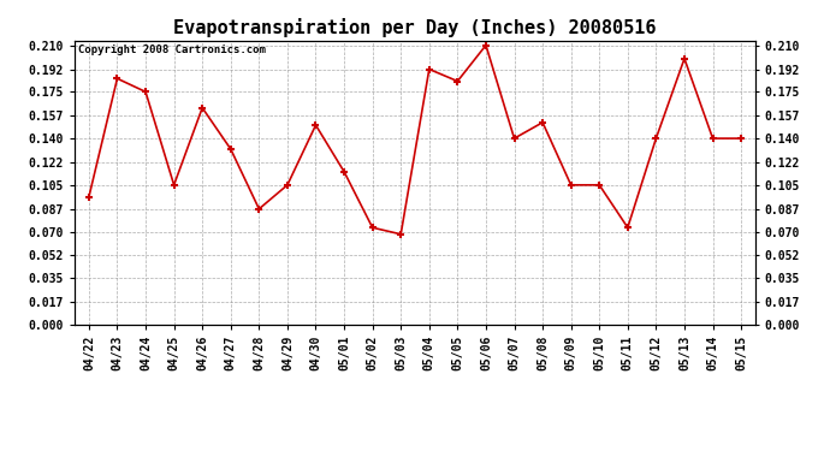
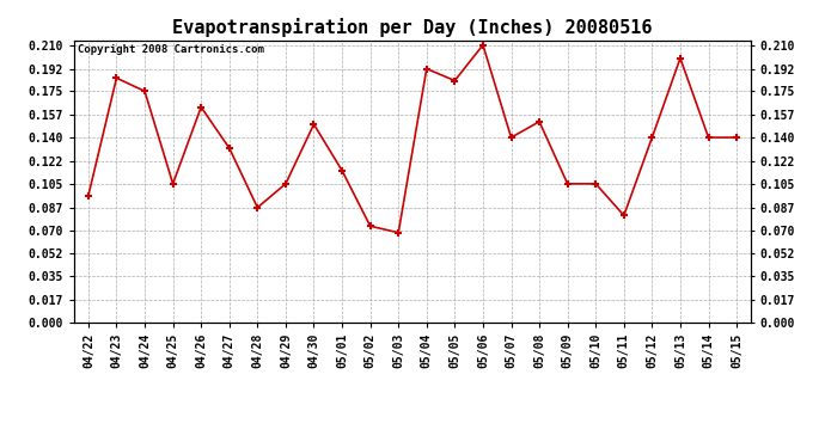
05/11: 0.073 -> 0.081
